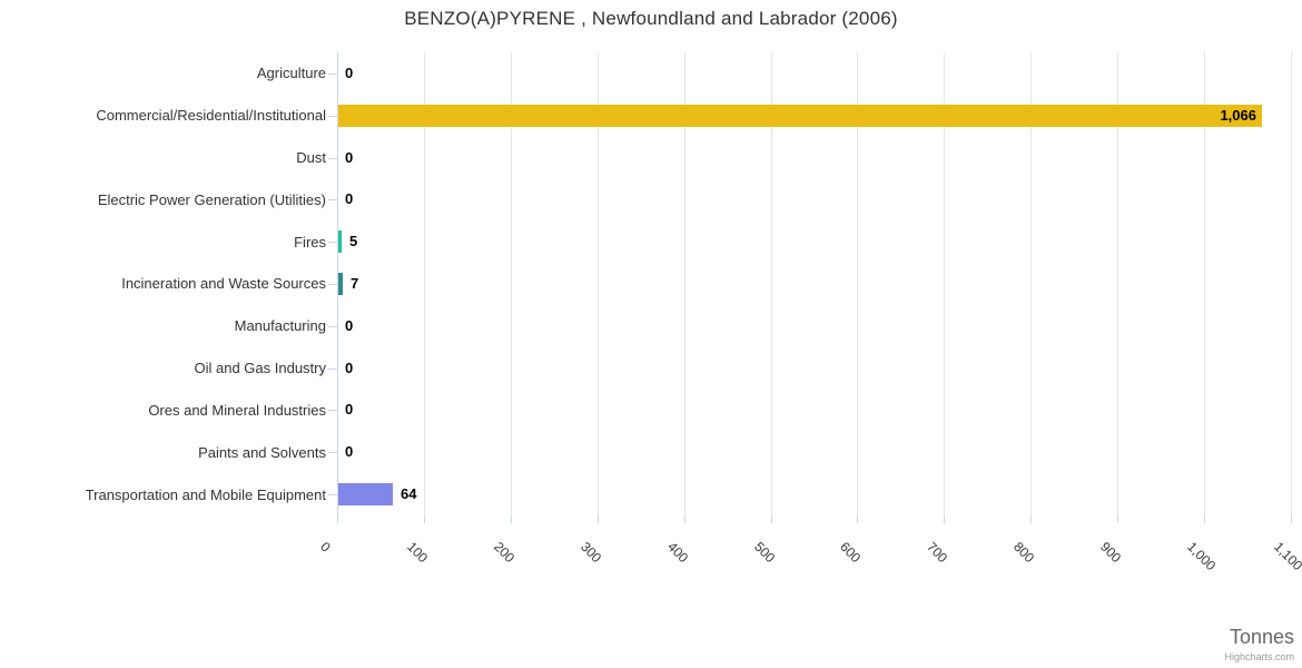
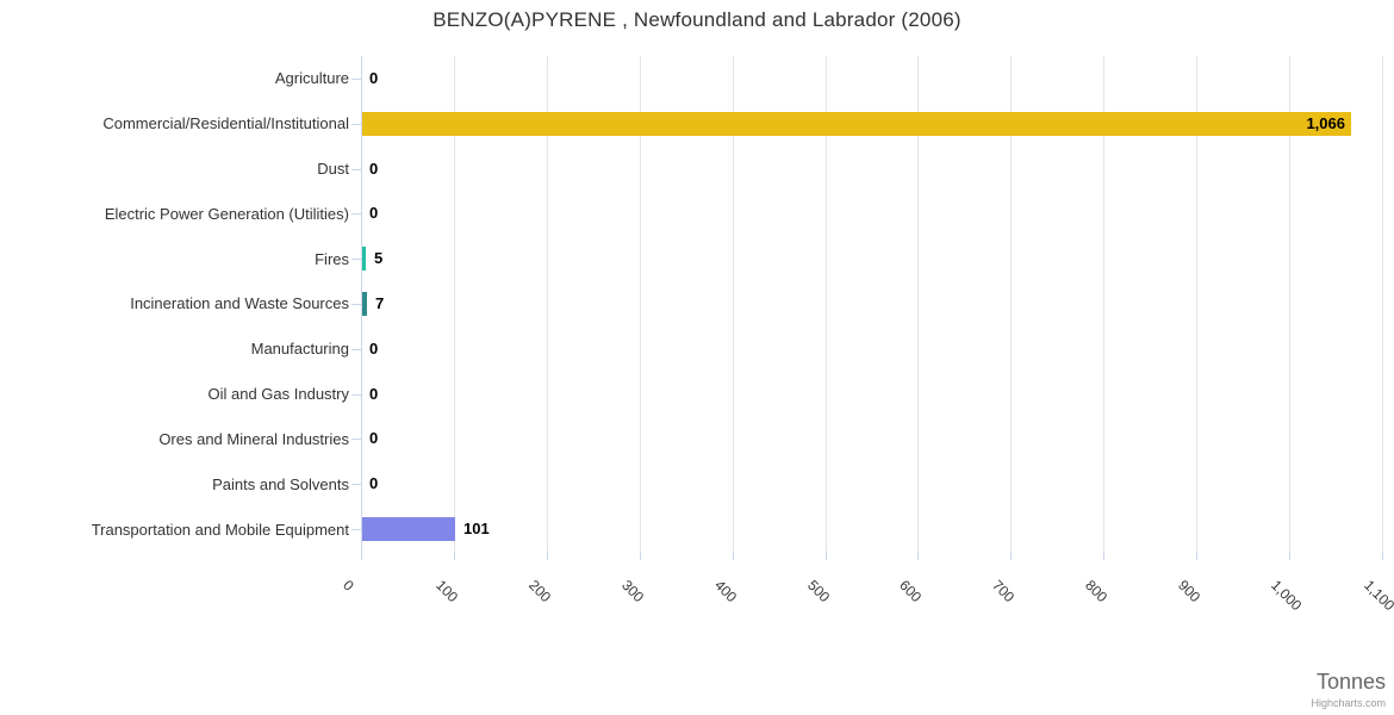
Transportation and Mobile Equipment: 64 -> 101
